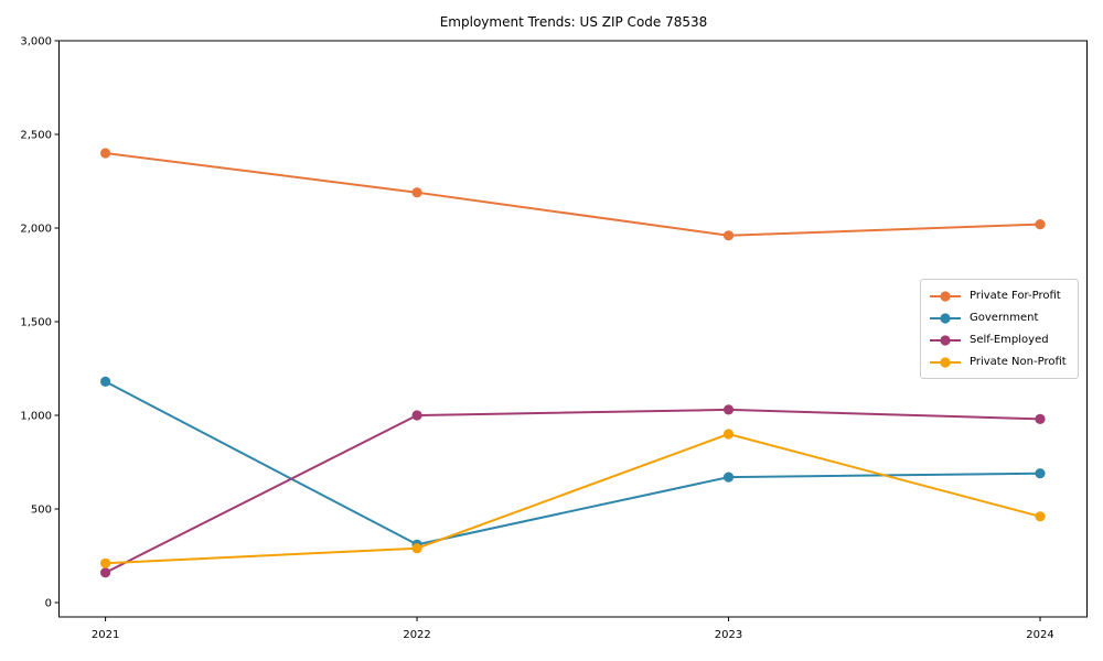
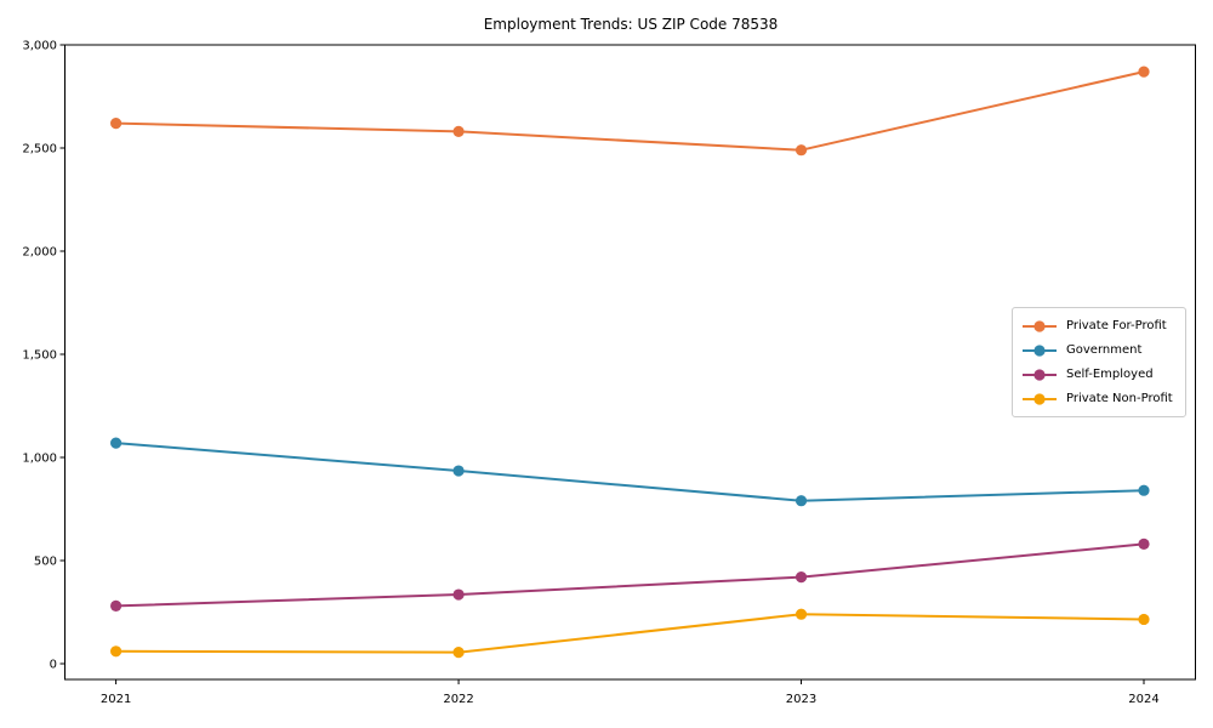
Private For-Profit/2021: 2400 -> 2620
Government/2021: 1180 -> 1070
Self-Employed/2021: 160 -> 280
Private Non-Profit/2021: 210 -> 60
Private For-Profit/2022: 2190 -> 2580
Government/2022: 310 -> 940
Self-Employed/2022: 1000 -> 340
Private Non-Profit/2022: 290 -> 60
Private For-Profit/2023: 1960 -> 2490
Government/2023: 670 -> 790
Self-Employed/2023: 1030 -> 420
Private Non-Profit/2023: 900 -> 240
Private For-Profit/2024: 2020 -> 2870
Government/2024: 690 -> 840
Self-Employed/2024: 980 -> 580
Private Non-Profit/2024: 460 -> 220
